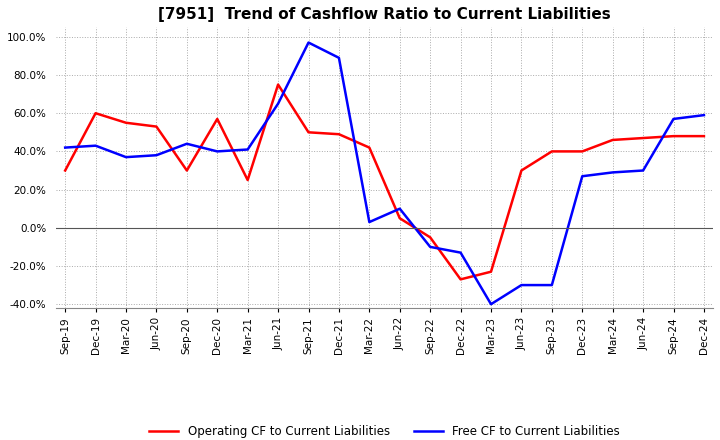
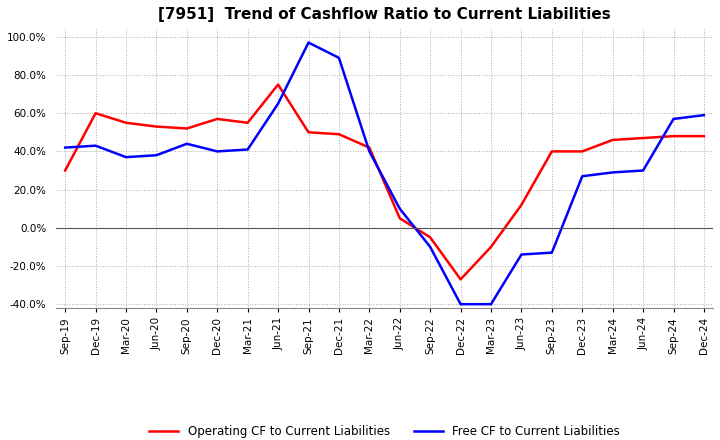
Operating CF to Current Liabilities/Sep-20: 30% -> 52%
Operating CF to Current Liabilities/Mar-21: 25% -> 55%
Free CF to Current Liabilities/Mar-22: 3% -> 40%
Free CF to Current Liabilities/Dec-22: -13% -> -40%
Operating CF to Current Liabilities/Mar-23: -23% -> -10%
Operating CF to Current Liabilities/Jun-23: 30% -> 12%
Free CF to Current Liabilities/Jun-23: -30% -> -14%
Free CF to Current Liabilities/Sep-23: -30% -> -13%
